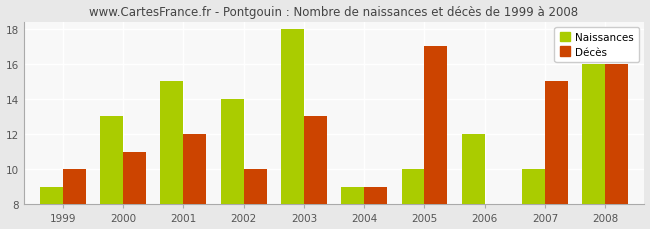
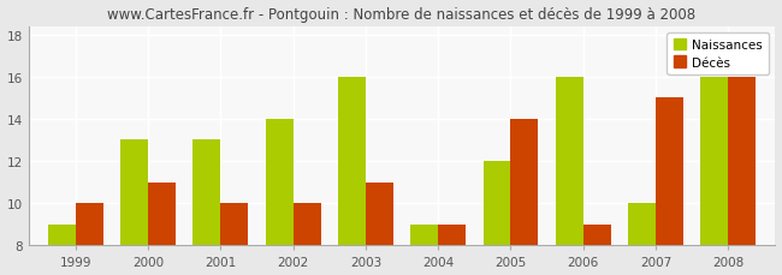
Naissances/2001: 15 -> 13
Décès/2001: 12 -> 10
Naissances/2003: 18 -> 16
Décès/2003: 13 -> 11
Naissances/2005: 10 -> 12
Décès/2005: 17 -> 14
Naissances/2006: 12 -> 16
Décès/2006: 8 -> 9
